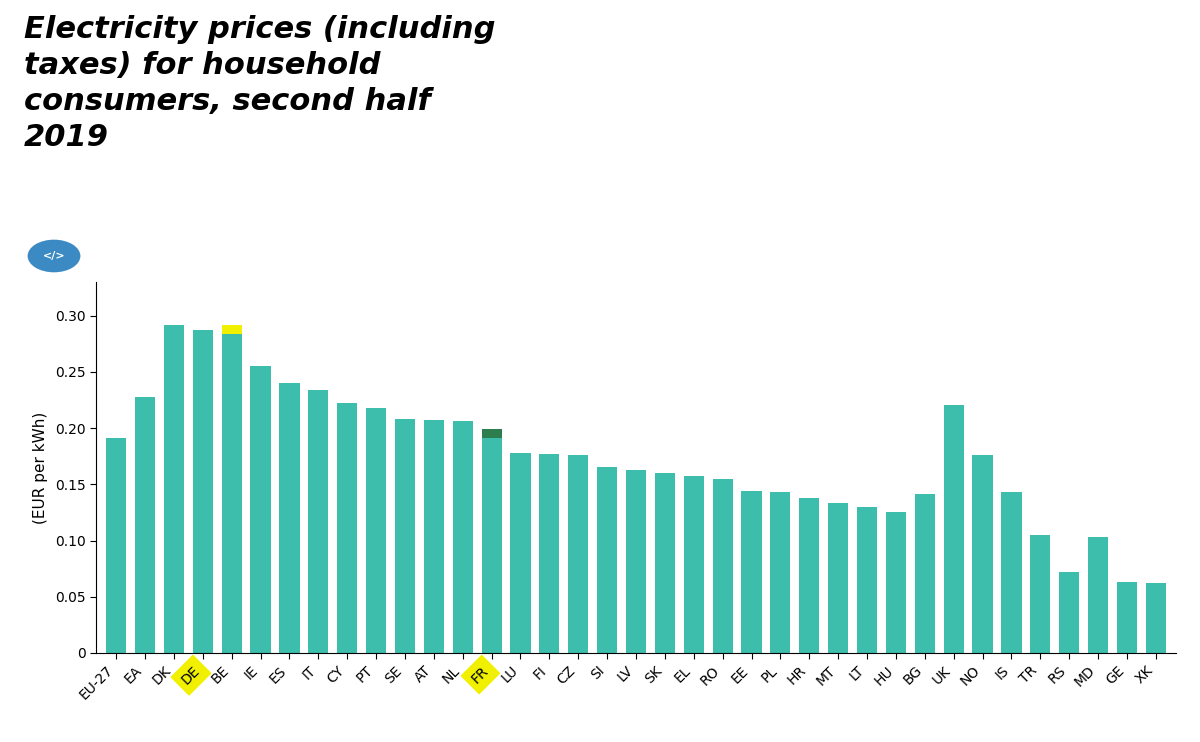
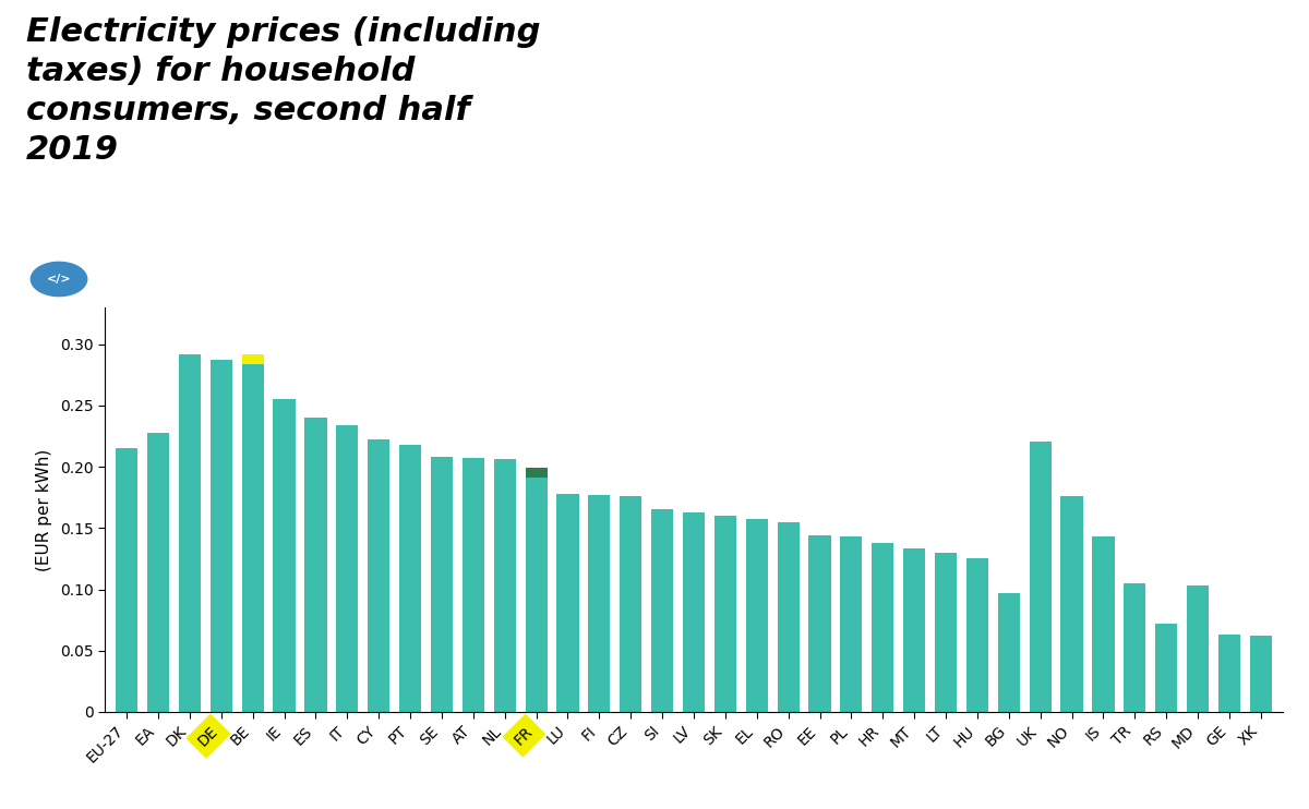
EU-27: 0.191 -> 0.215
BG: 0.141 -> 0.097
